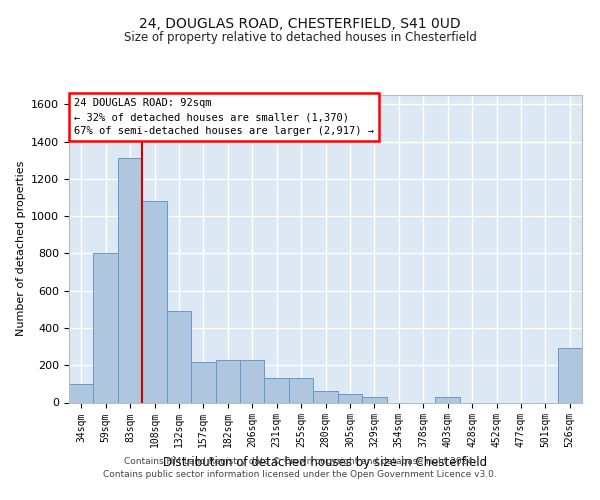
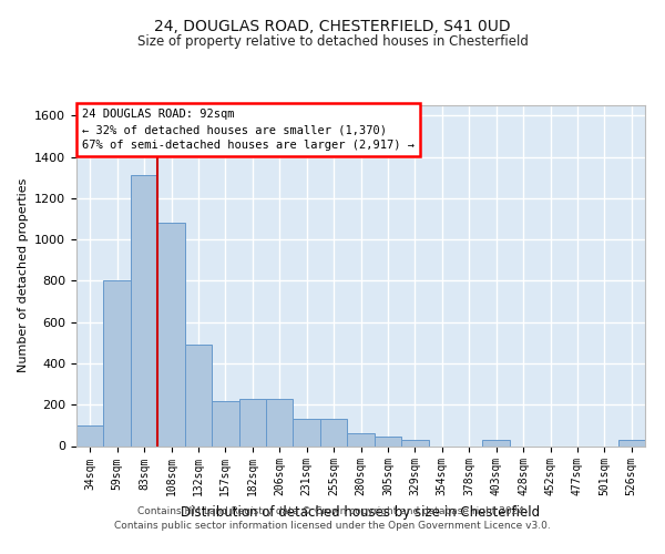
526sqm: 290 -> 30
